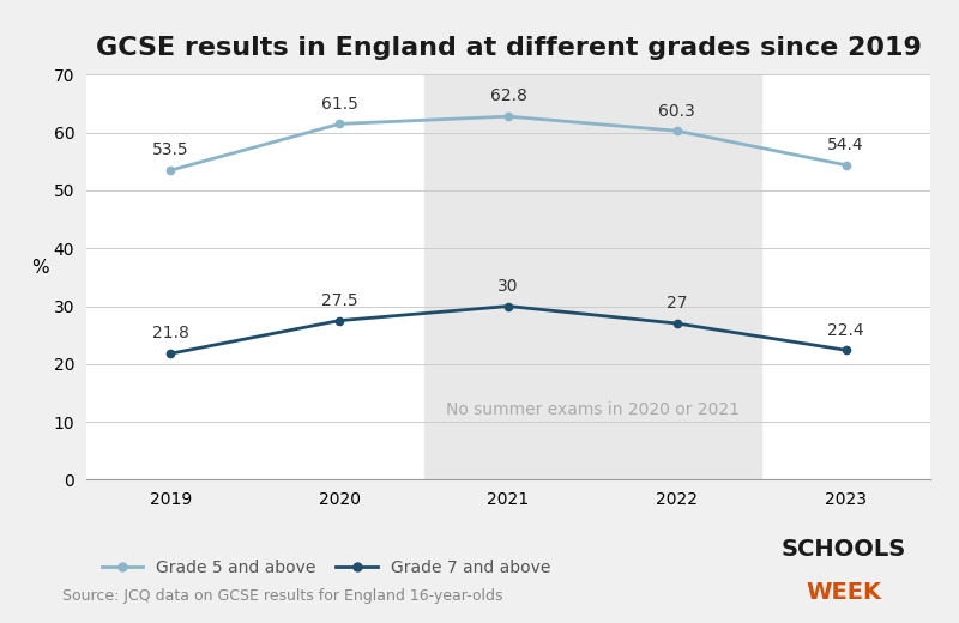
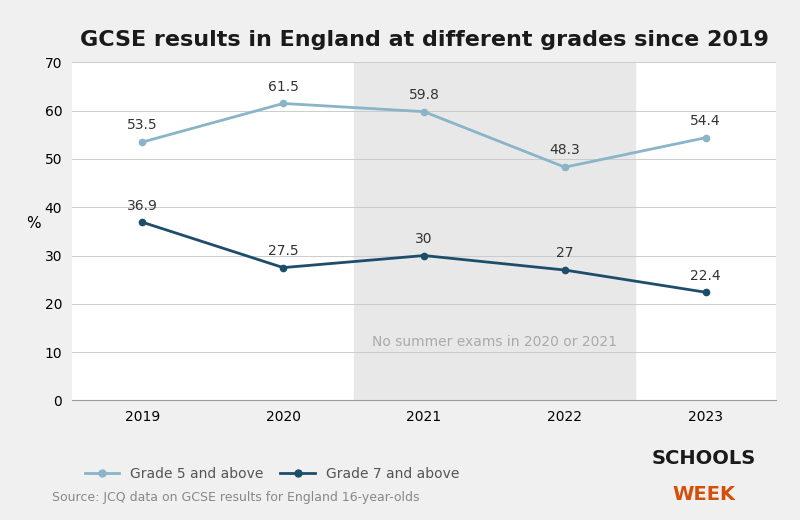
Grade 7 and above/2019: 21.8 -> 36.9
Grade 5 and above/2021: 62.8 -> 59.8
Grade 5 and above/2022: 60.3 -> 48.3
